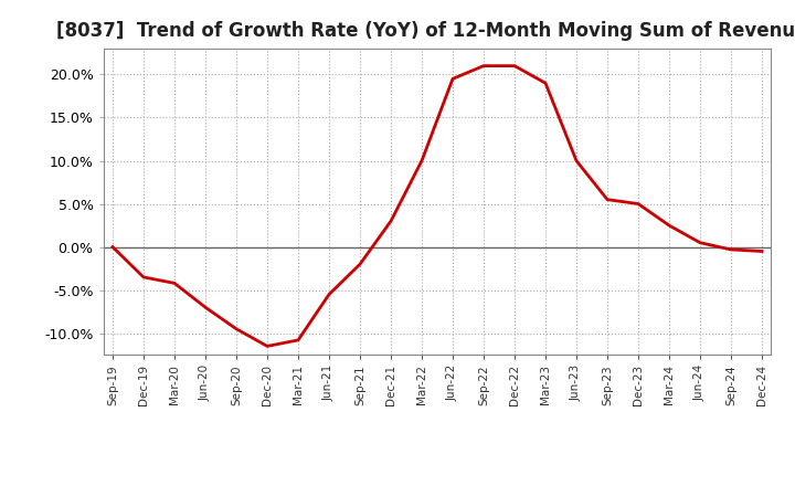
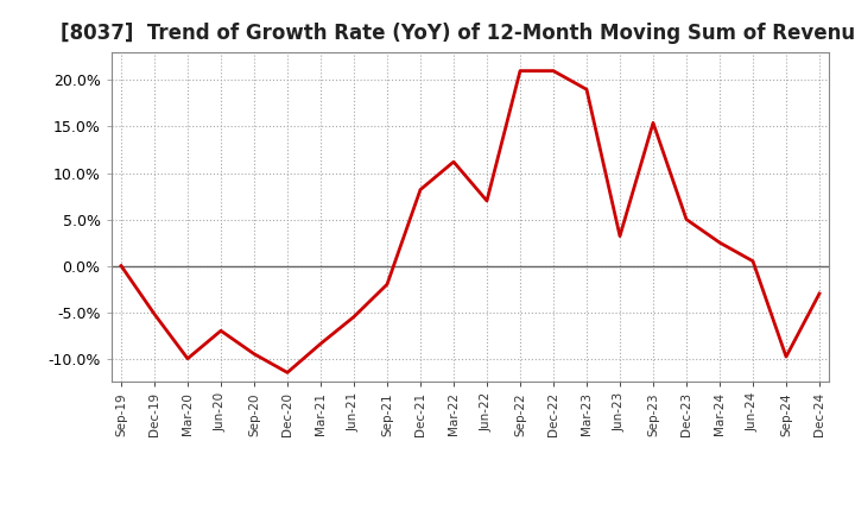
Dec-19: -3.5% -> -5.2%
Mar-20: -4.2% -> -10.0%
Mar-21: -10.8% -> -8.4%
Dec-21: 3.0% -> 8.2%
Mar-22: 10.0% -> 11.2%
Jun-22: 19.5% -> 7.0%
Jun-23: 10.0% -> 3.2%
Sep-23: 5.5% -> 15.4%
Sep-24: -0.3% -> -9.8%
Dec-24: -0.5% -> -3.0%
